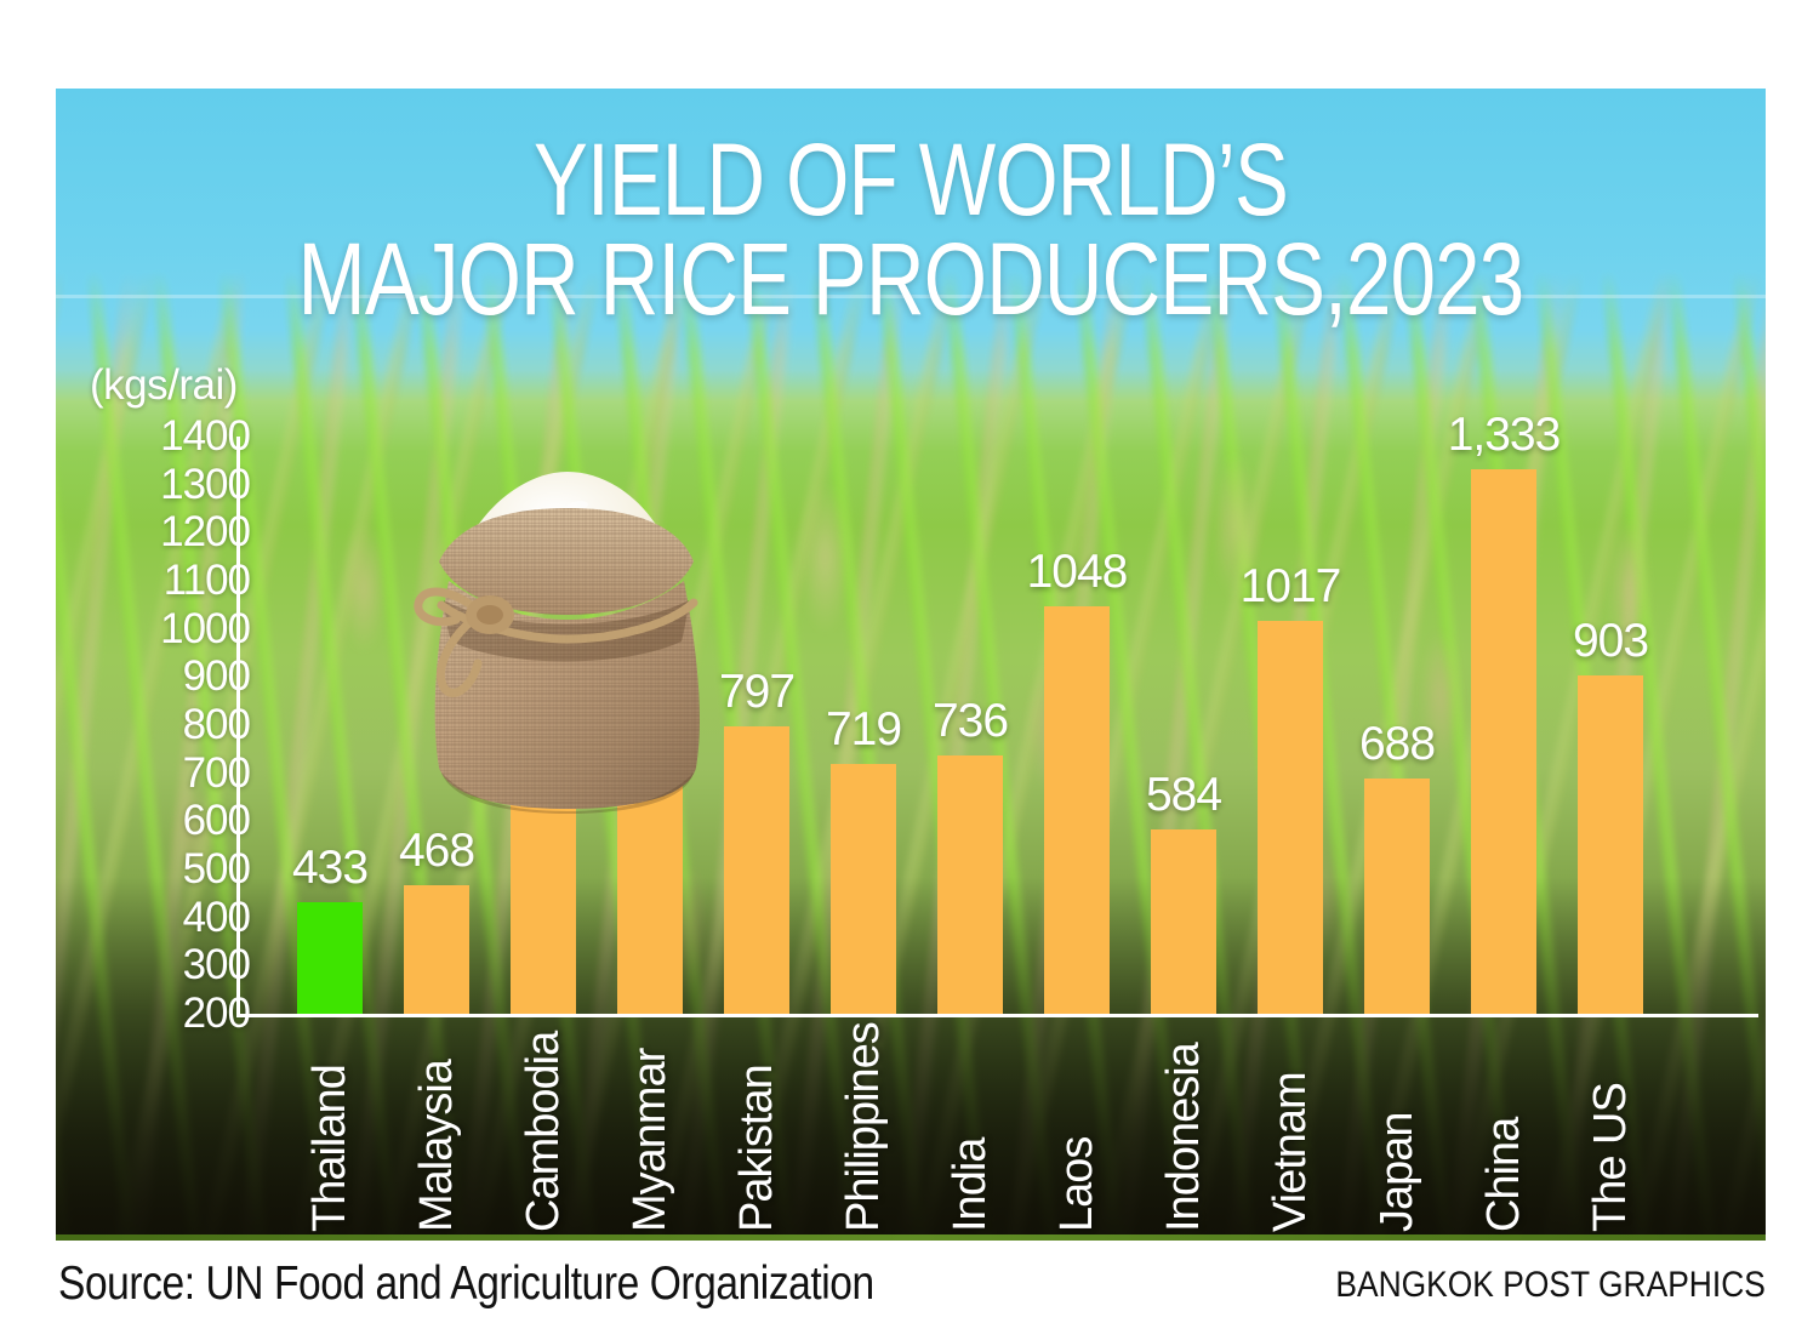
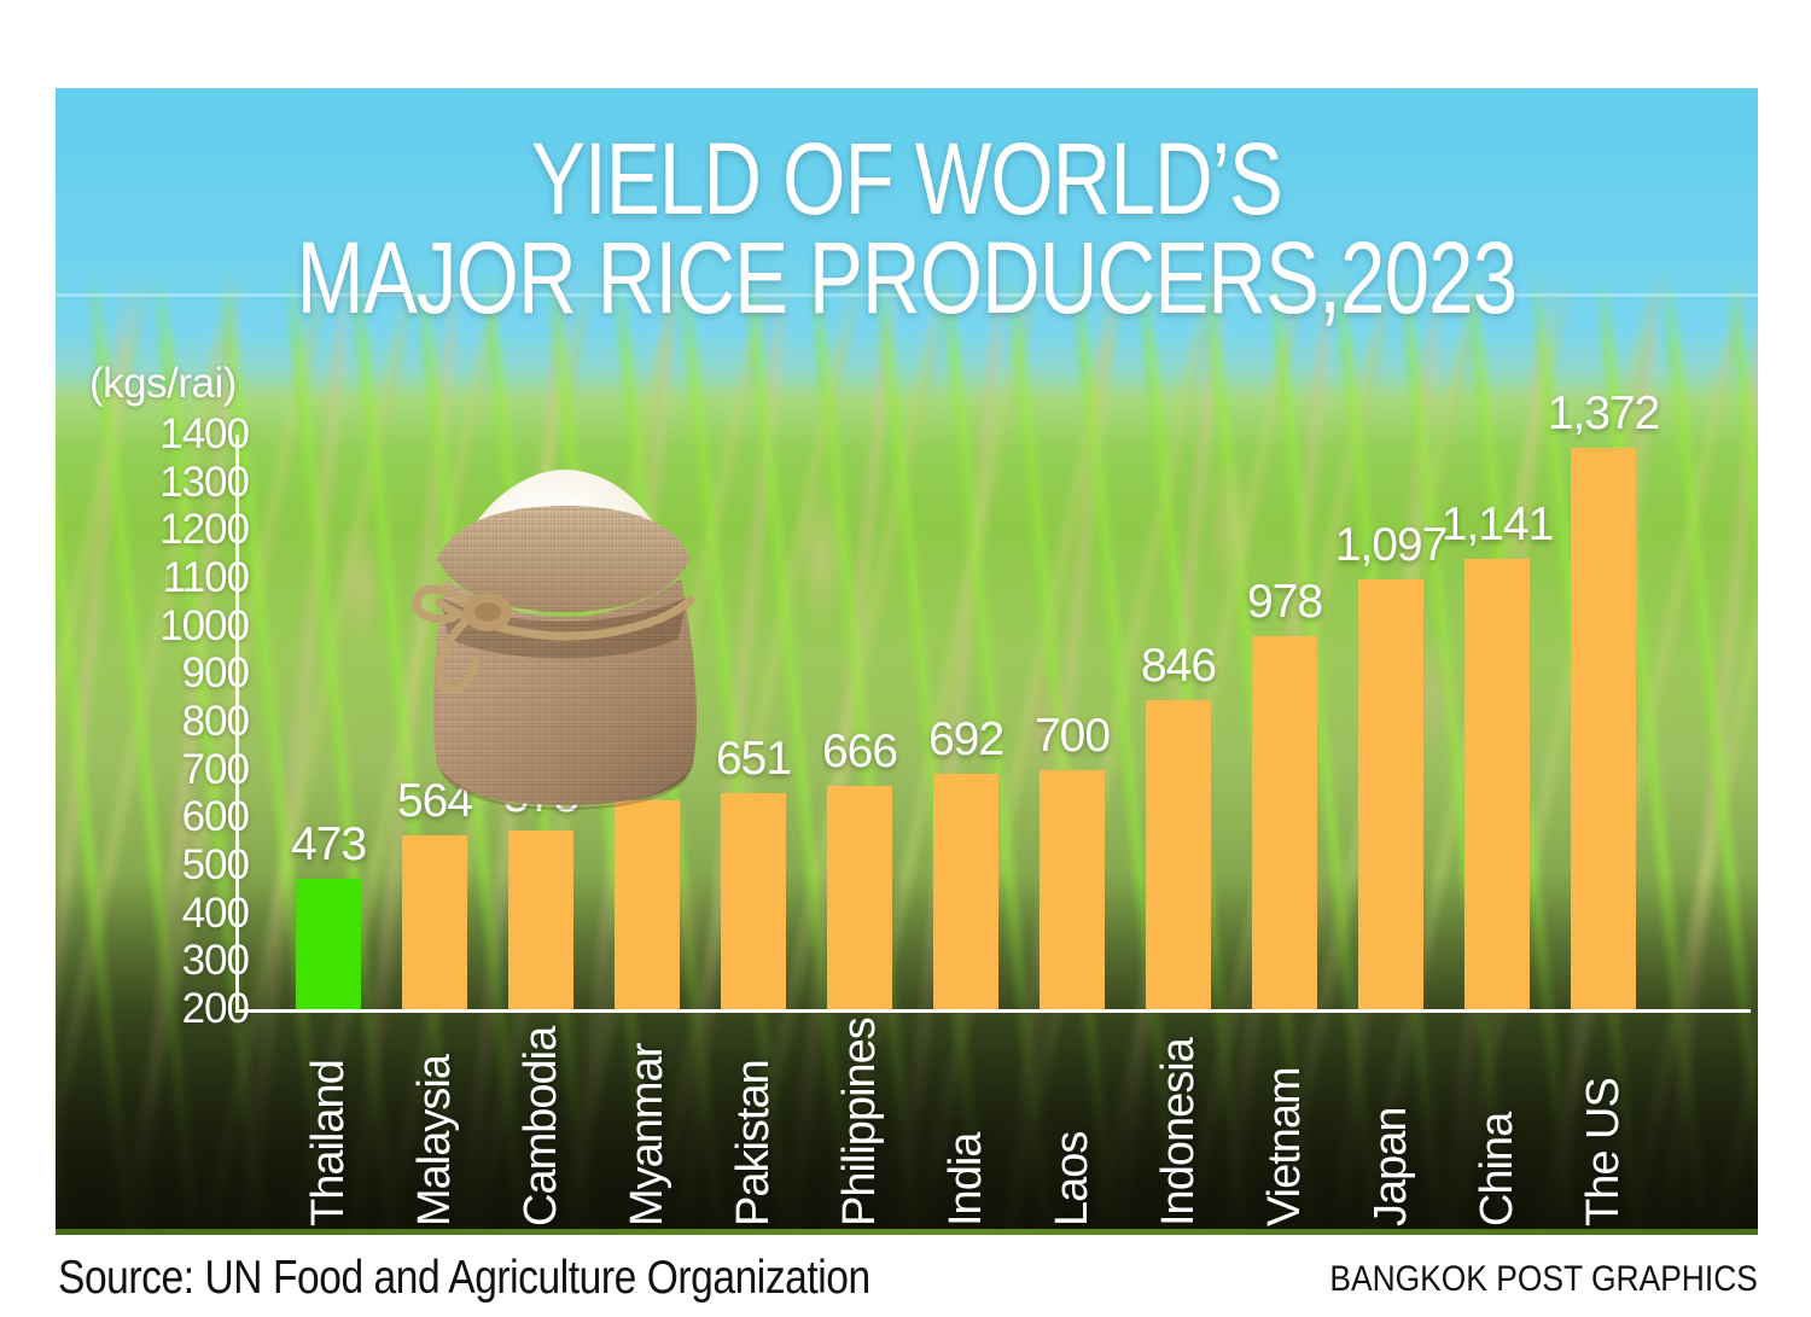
Thailand: 433 -> 473
Malaysia: 468 -> 564
Cambodia: 681 -> 573
Myanmar: 843 -> 635
Pakistan: 797 -> 651
Philippines: 719 -> 666
India: 736 -> 692
Laos: 1048 -> 700
Indonesia: 584 -> 846
Vietnam: 1017 -> 978
Japan: 688 -> 1,097
China: 1,333 -> 1,141
The US: 903 -> 1,372
